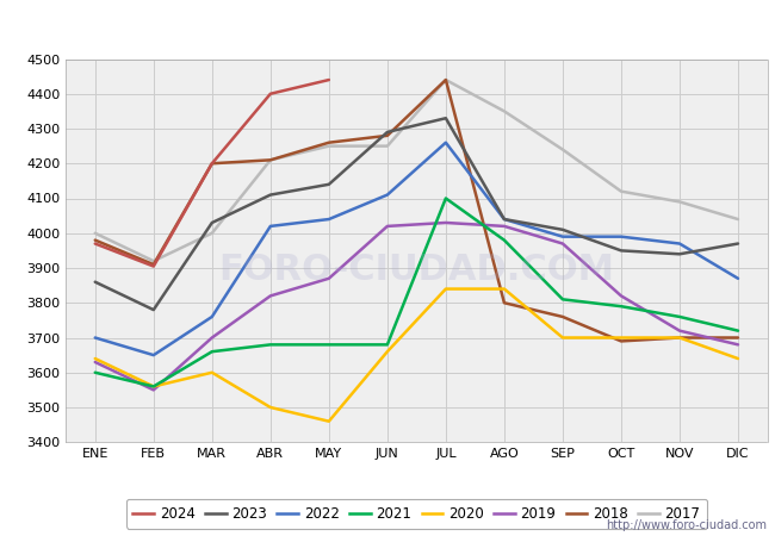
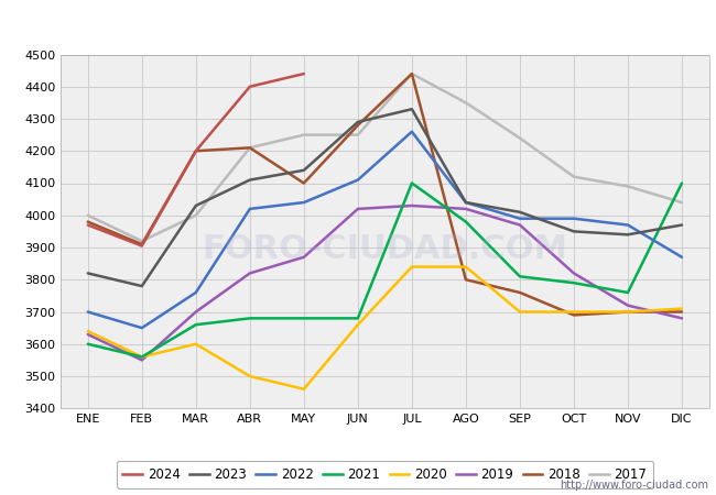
2023/ENE: 3860 -> 3820
2018/MAY: 4260 -> 4100
2021/DIC: 3720 -> 4100
2020/DIC: 3640 -> 3710
